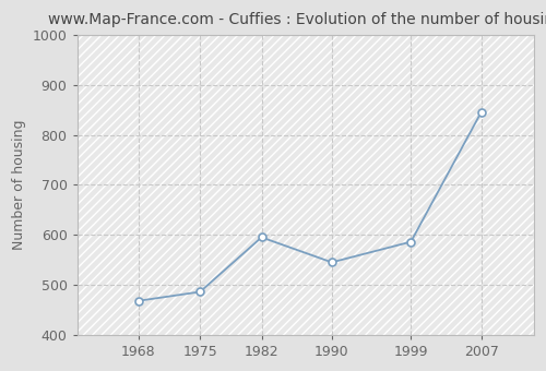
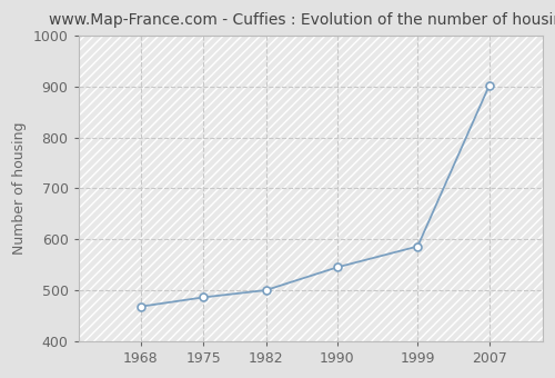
1982: 595 -> 500
2007: 845 -> 901
